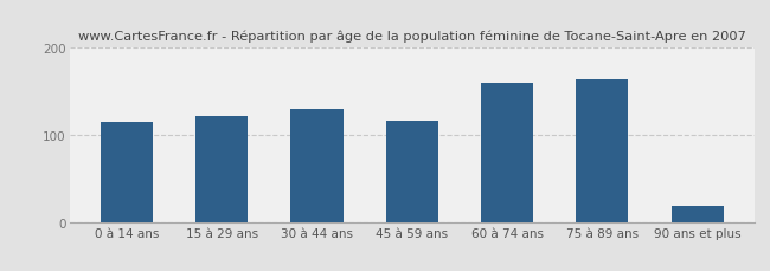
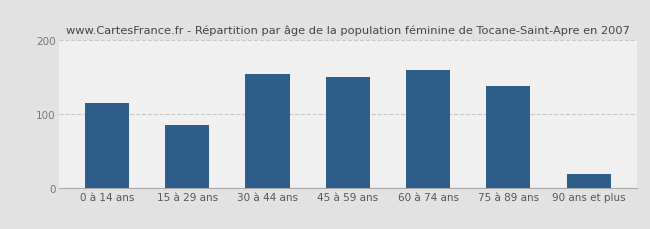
15 à 29 ans: 122 -> 85
30 à 44 ans: 130 -> 155
45 à 59 ans: 116 -> 150
75 à 89 ans: 164 -> 138
